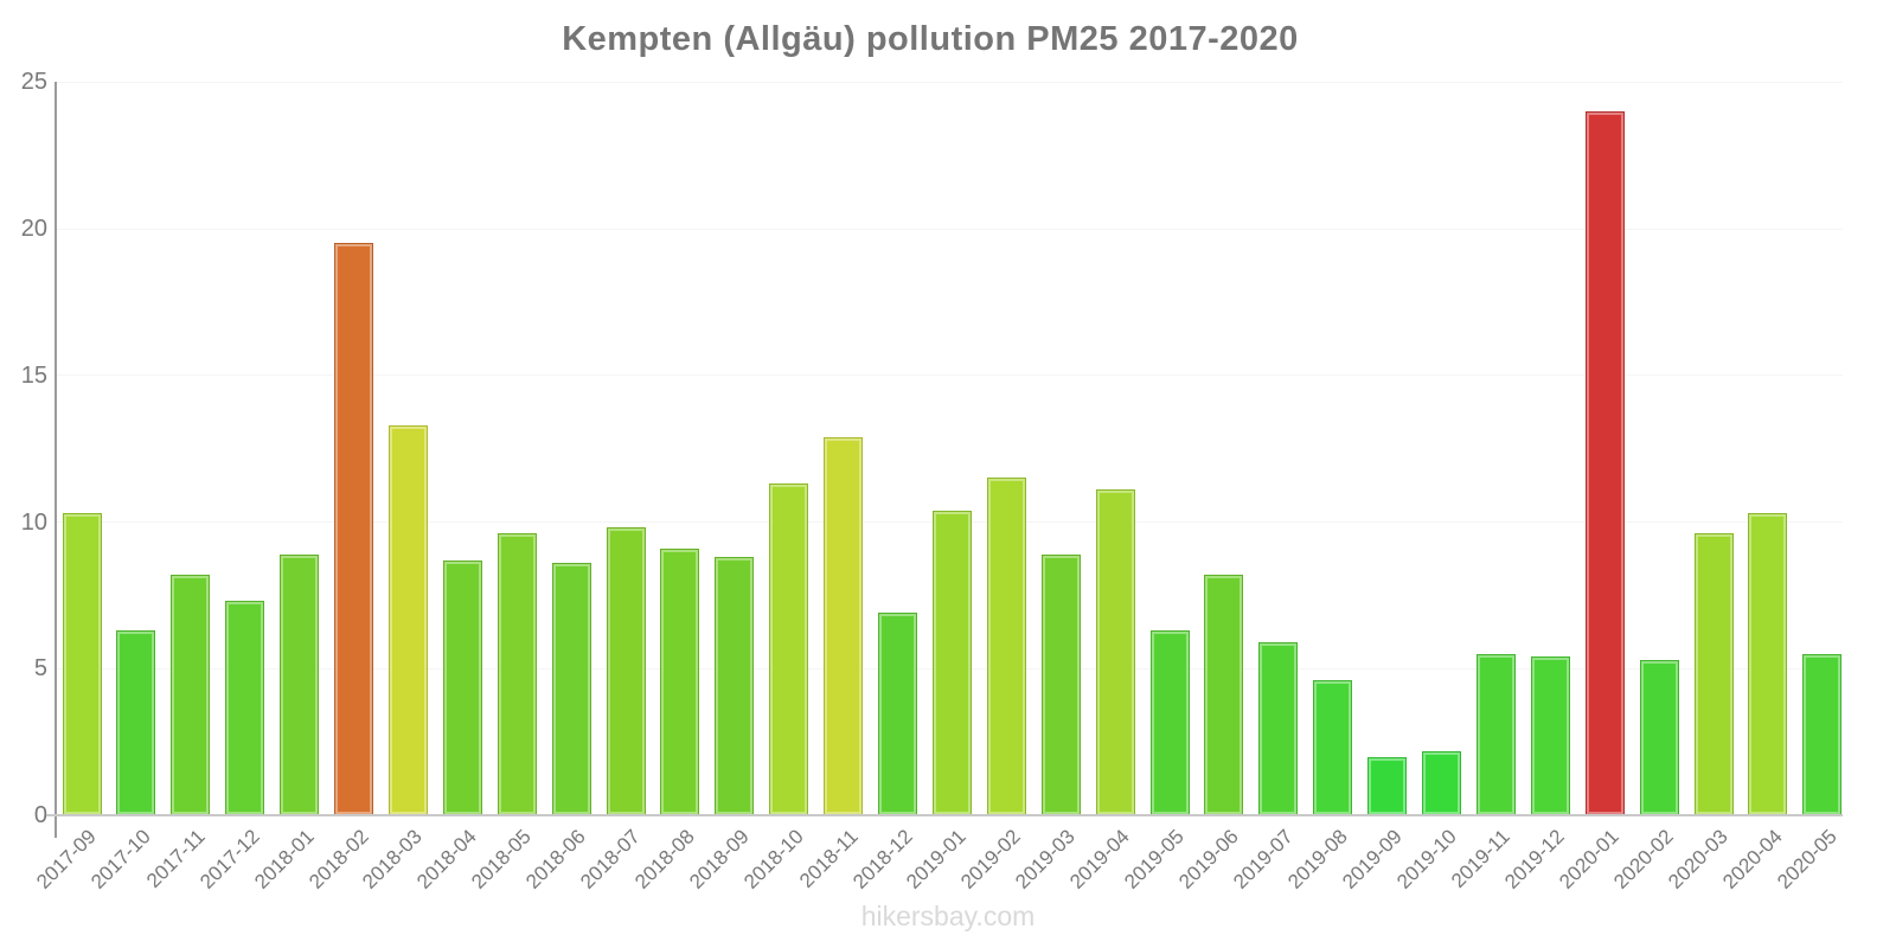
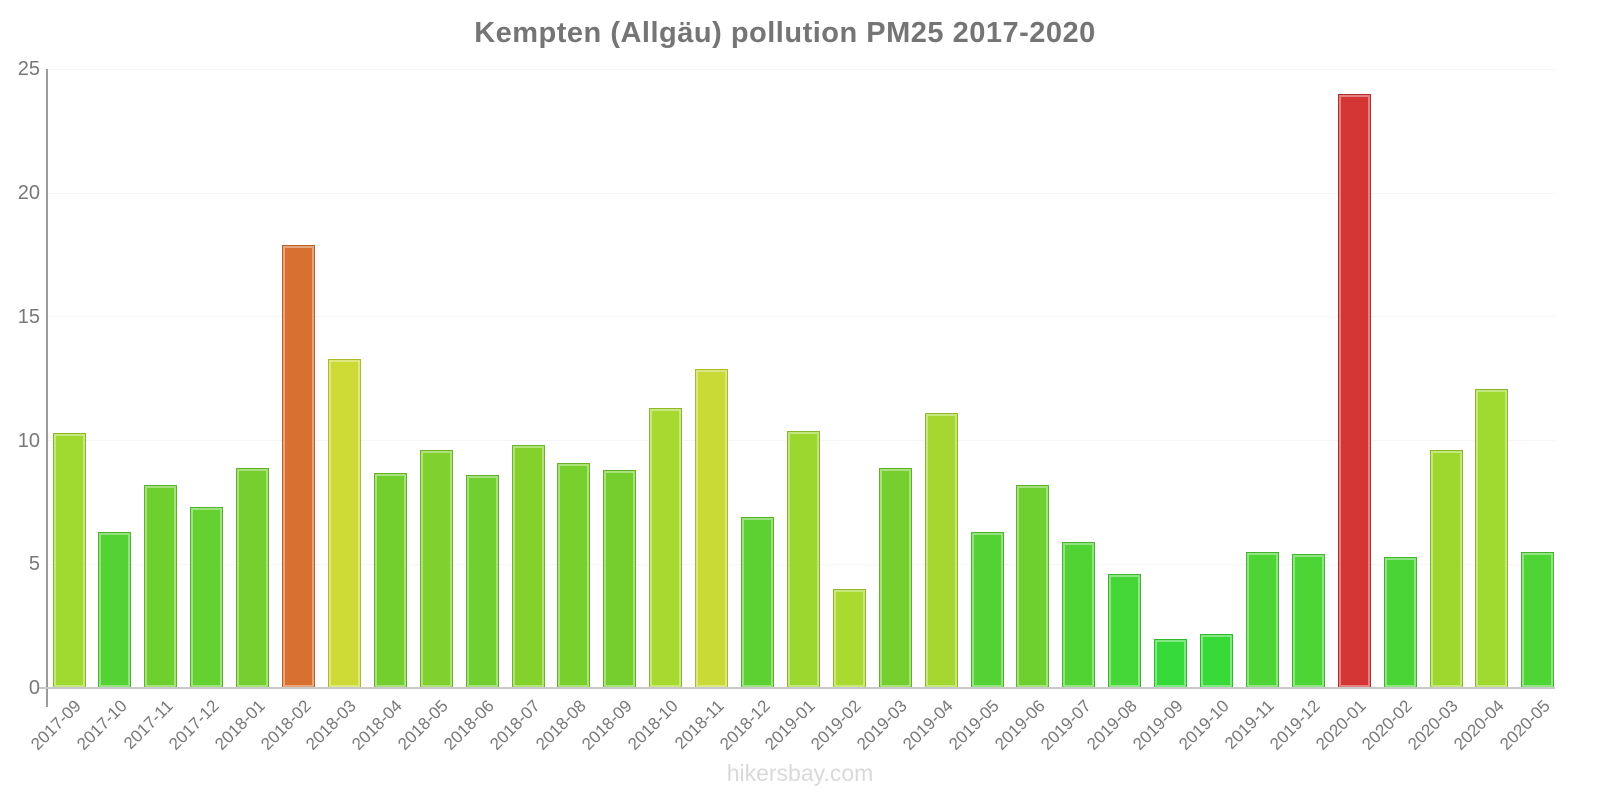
2018-02: 19.5 -> 17.9
2019-02: 11.5 -> 4.0
2020-04: 10.3 -> 12.1
